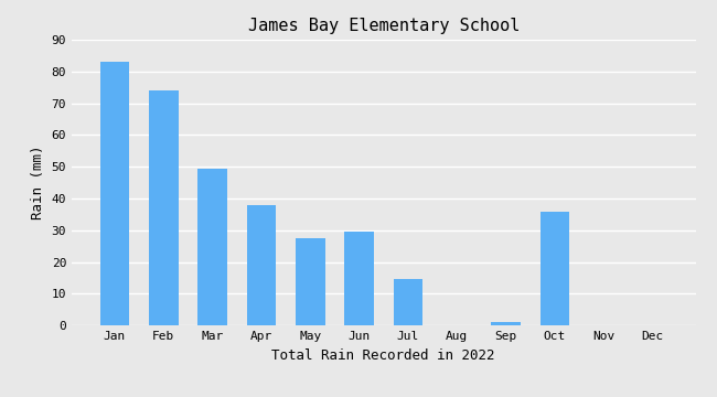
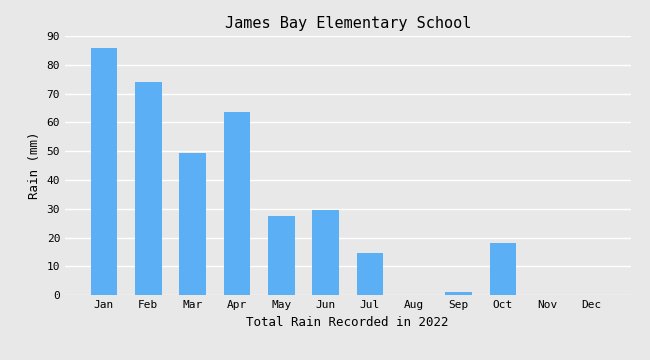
Jan: 83.0 -> 86.0
Apr: 38.0 -> 63.5
Oct: 36.0 -> 18.0
